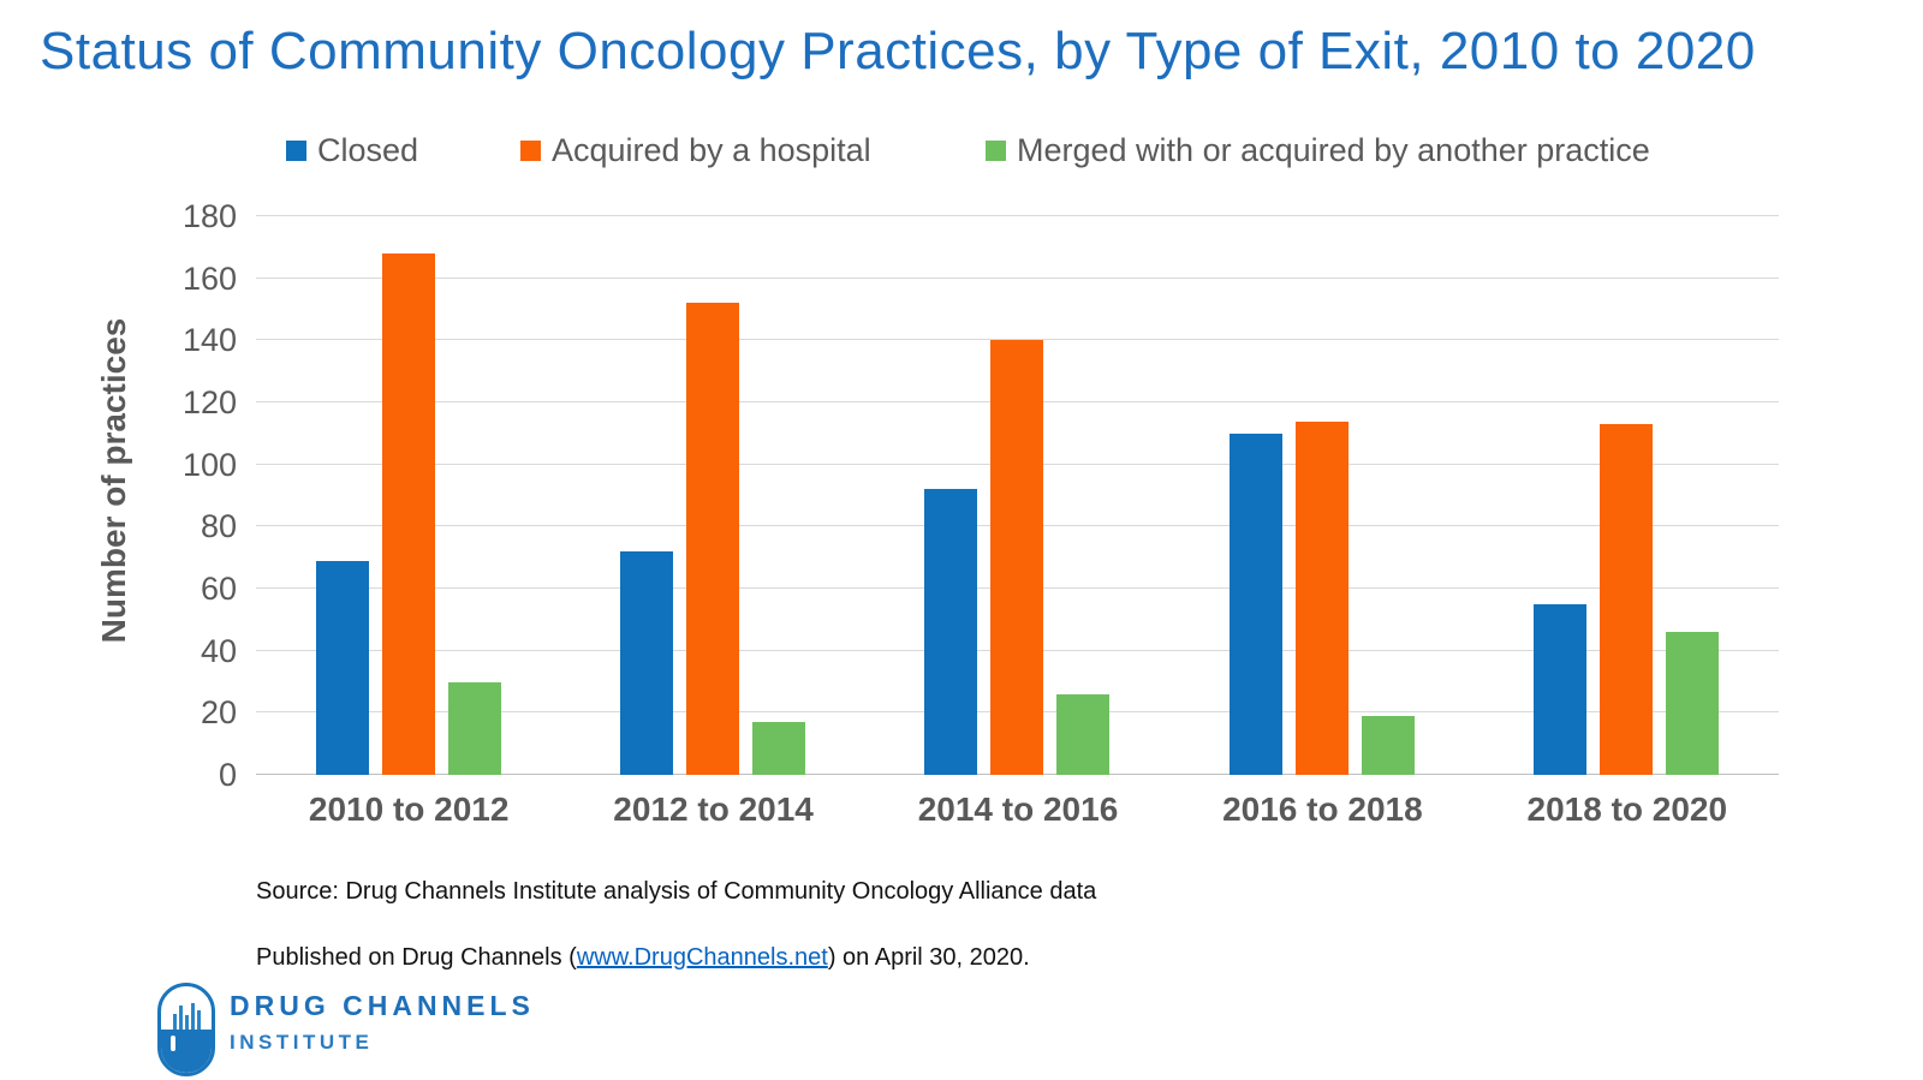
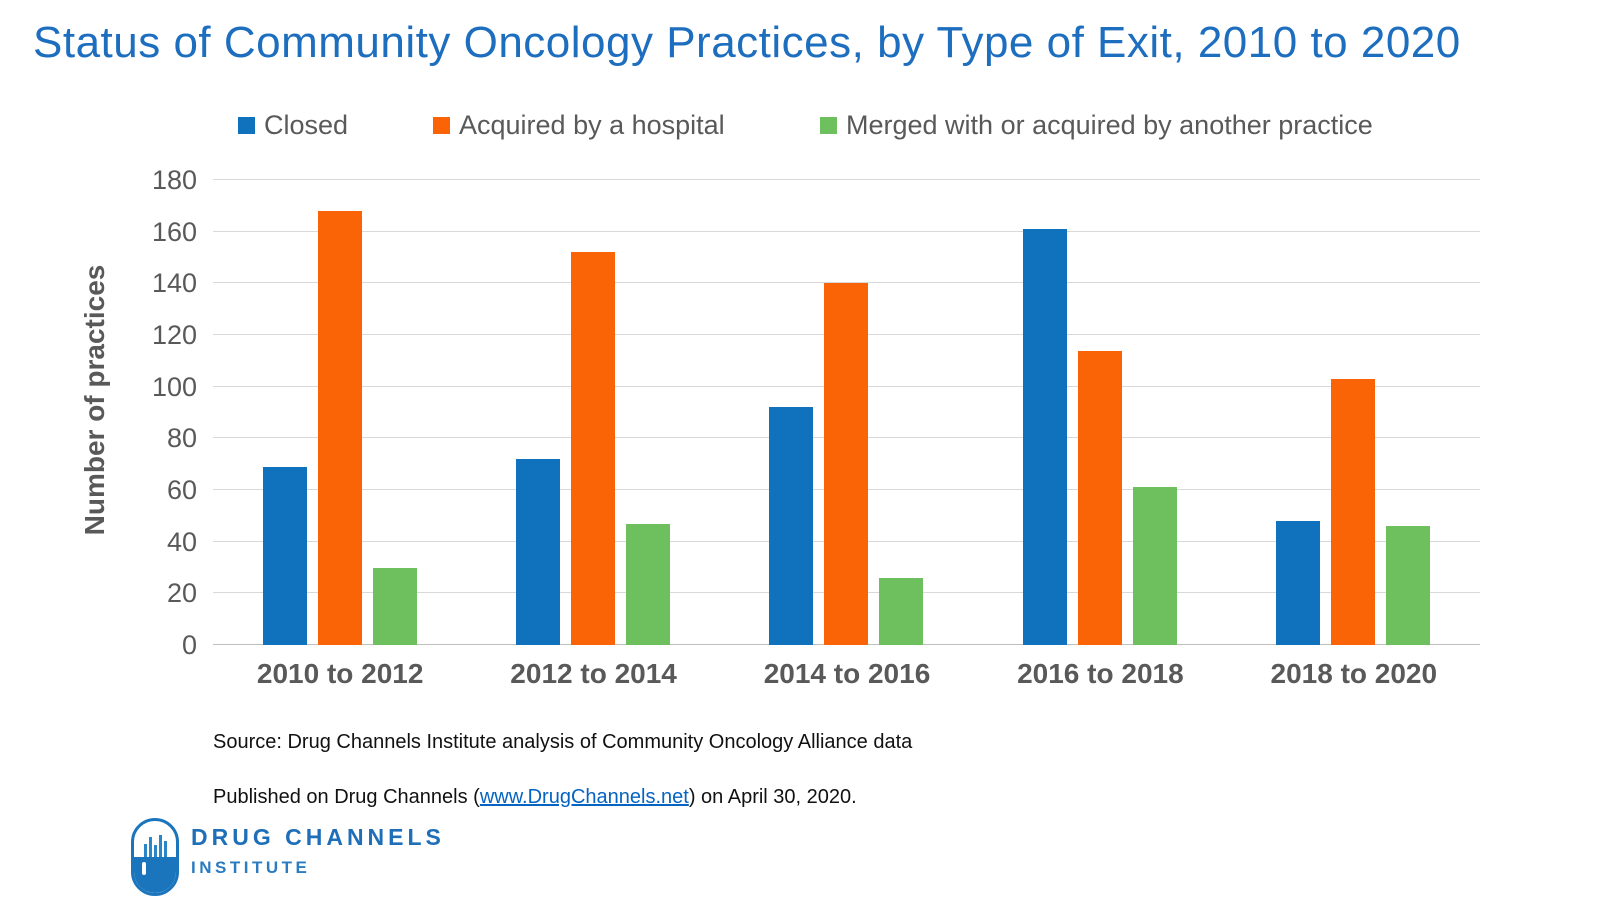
Merged with or acquired by another practice/2012 to 2014: 17 -> 47
Closed/2016 to 2018: 110 -> 161
Merged with or acquired by another practice/2016 to 2018: 19 -> 61
Closed/2018 to 2020: 55 -> 48
Acquired by a hospital/2018 to 2020: 113 -> 103
